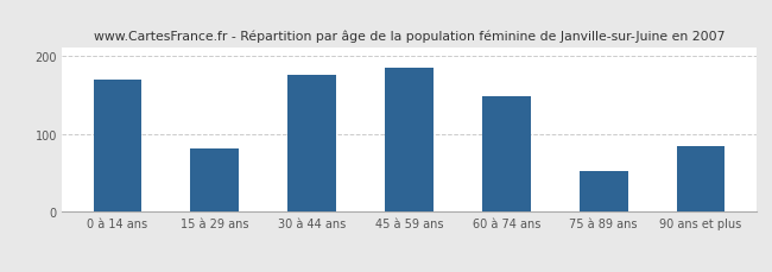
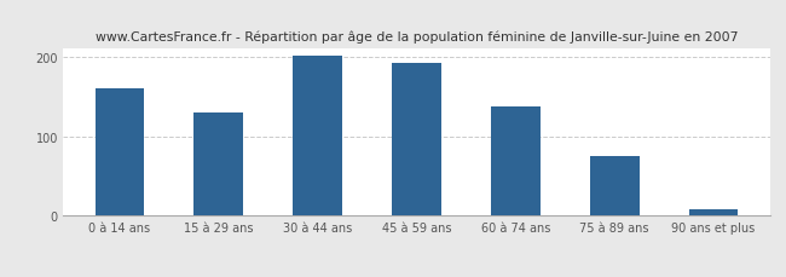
0 à 14 ans: 170 -> 160
15 à 29 ans: 82 -> 130
30 à 44 ans: 176 -> 201
45 à 59 ans: 184 -> 193
60 à 74 ans: 148 -> 138
75 à 89 ans: 52 -> 75
90 ans et plus: 84 -> 8
